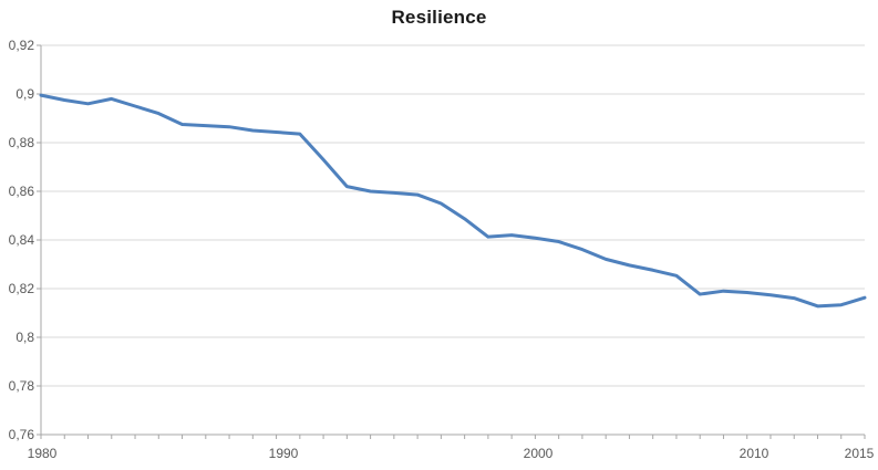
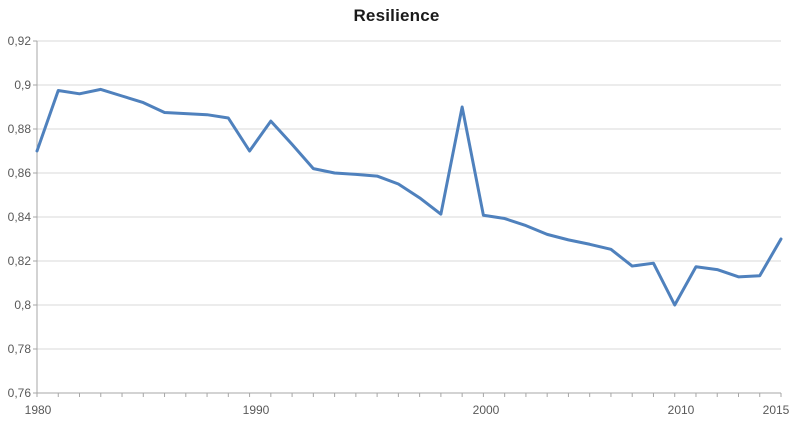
1980: 0,90 -> 0,87
1990: 0,88 -> 0,87
2000: 0,84 -> 0,89
2010: 0,82 -> 0,80
2015: 0,82 -> 0,83
